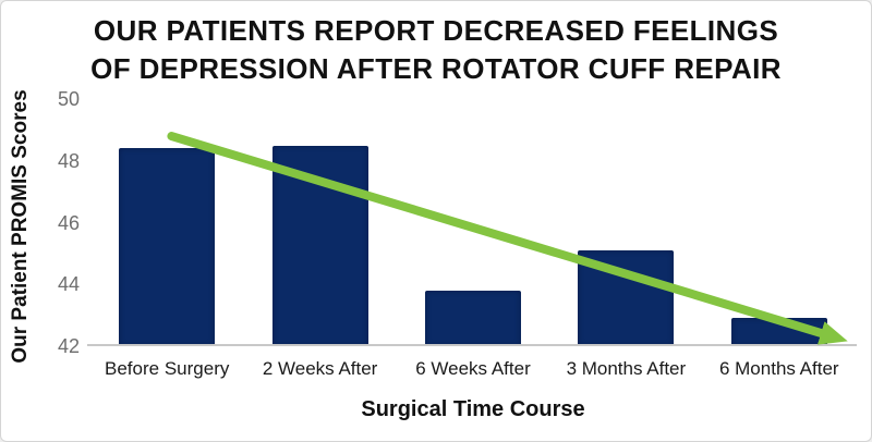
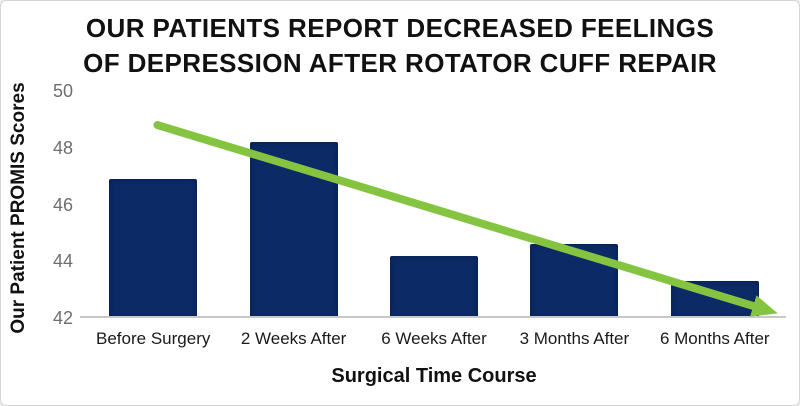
Before Surgery: 48.4 -> 46.9
2 Weeks After: 48.5 -> 48.2
6 Weeks After: 43.8 -> 44.2
3 Months After: 45.1 -> 44.6
6 Months After: 42.9 -> 43.3
